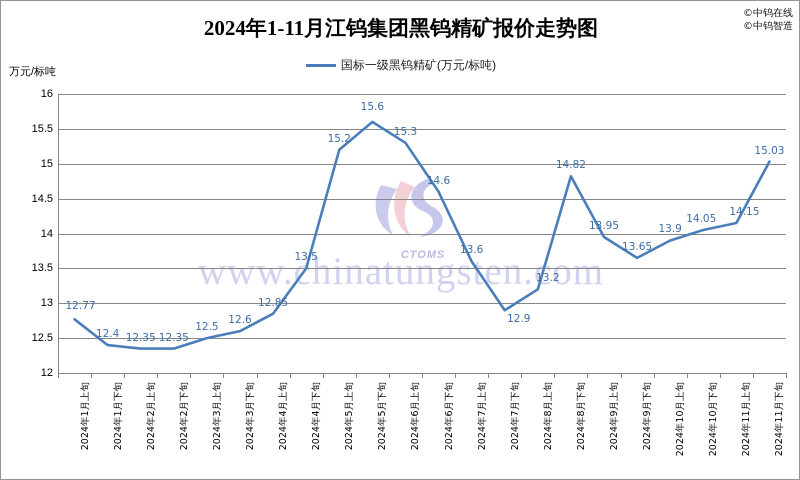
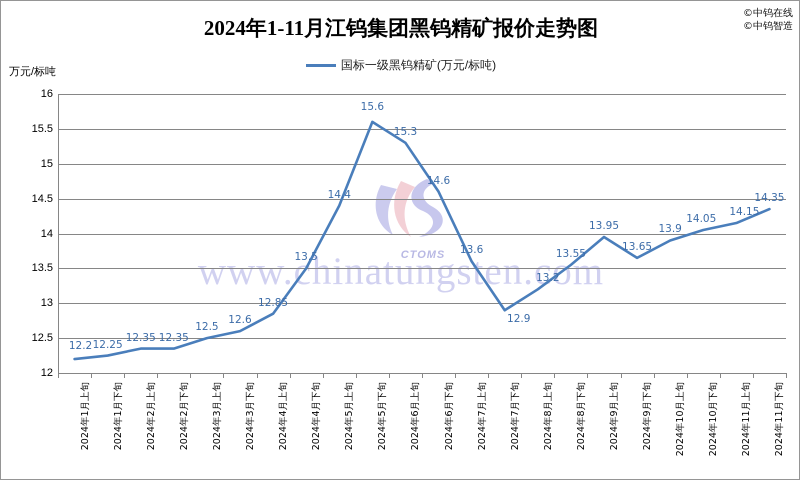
2024年1月上旬: 12.77 -> 12.2
2024年1月下旬: 12.4 -> 12.25
2024年5月上旬: 15.2 -> 14.4
2024年8月下旬: 14.82 -> 13.55
2024年11月下旬: 15.03 -> 14.35
